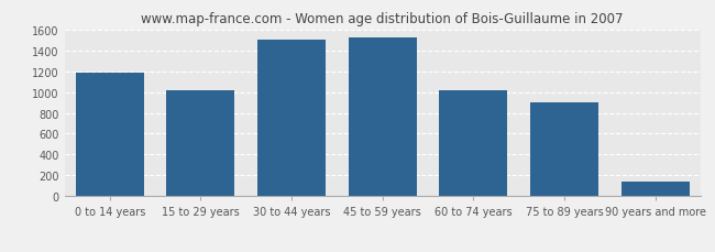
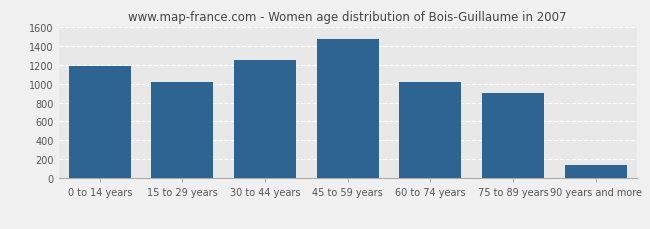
30 to 44 years: 1500 -> 1250
45 to 59 years: 1520 -> 1470
